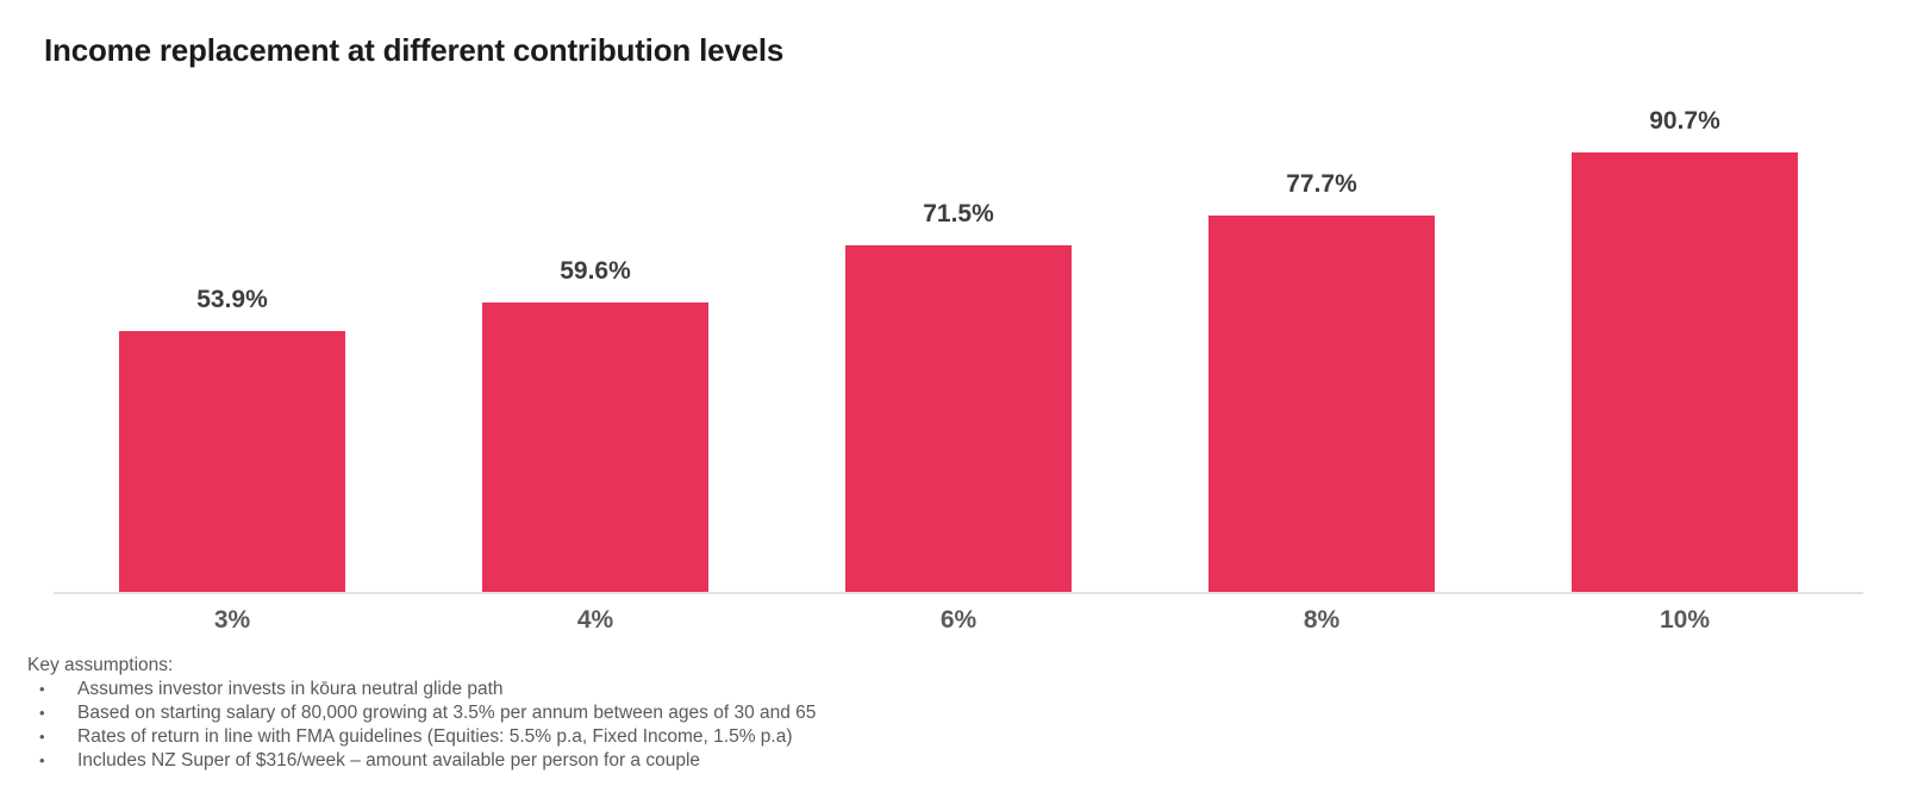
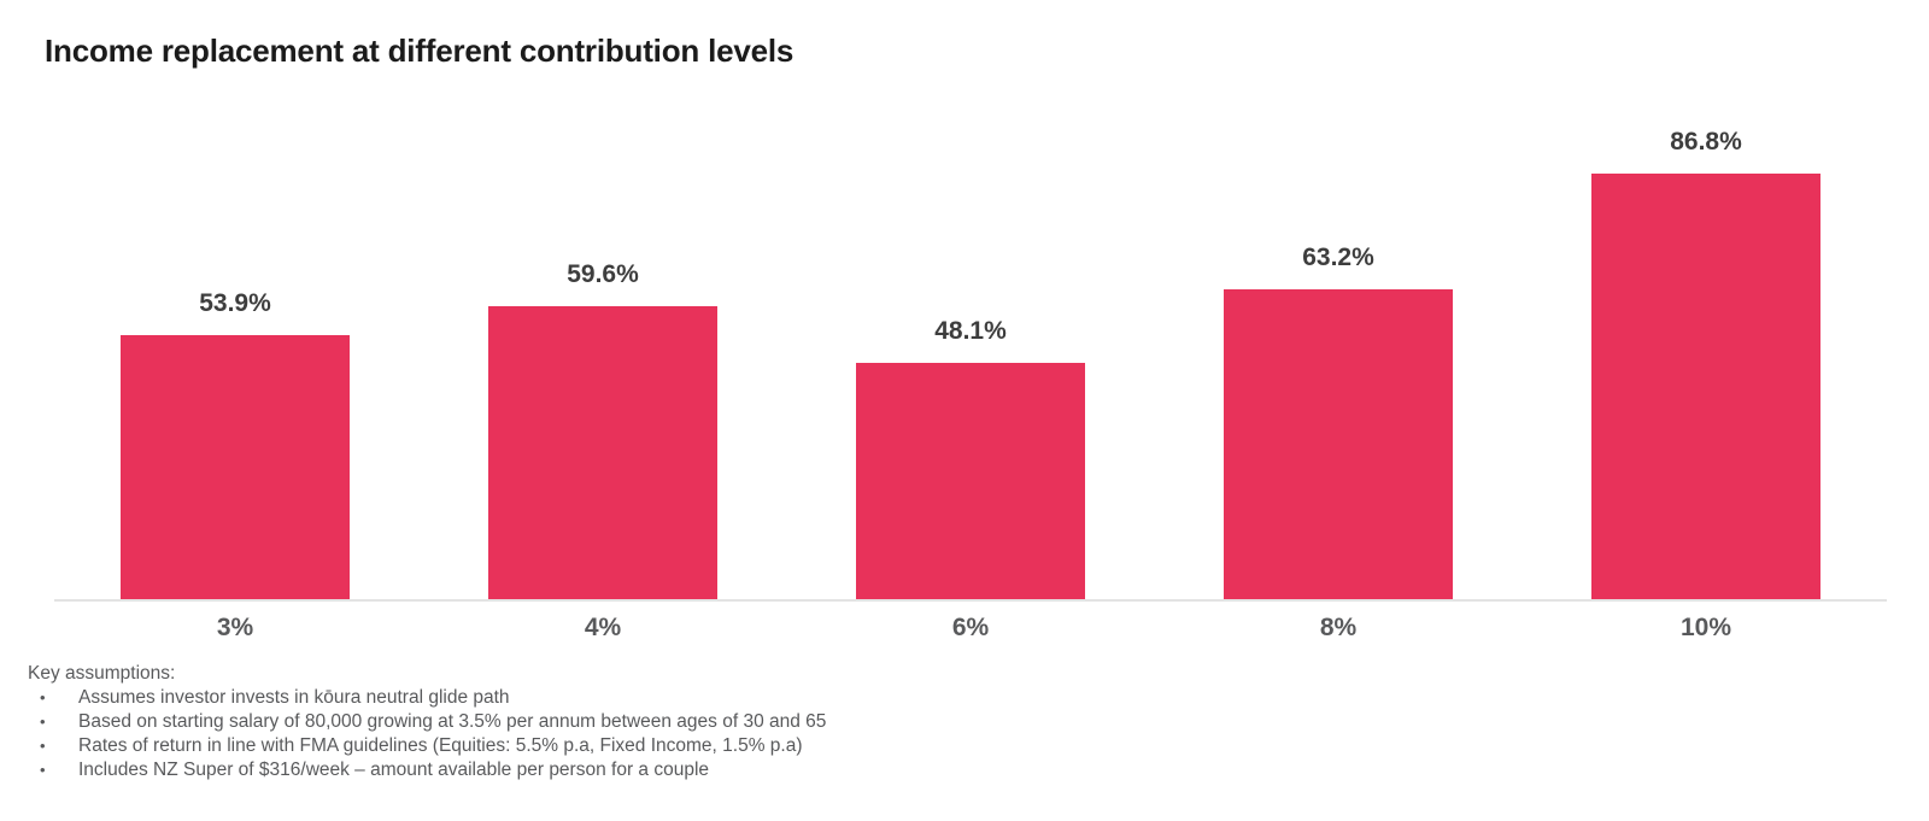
6%: 71.5% -> 48.1%
8%: 77.7% -> 63.2%
10%: 90.7% -> 86.8%
